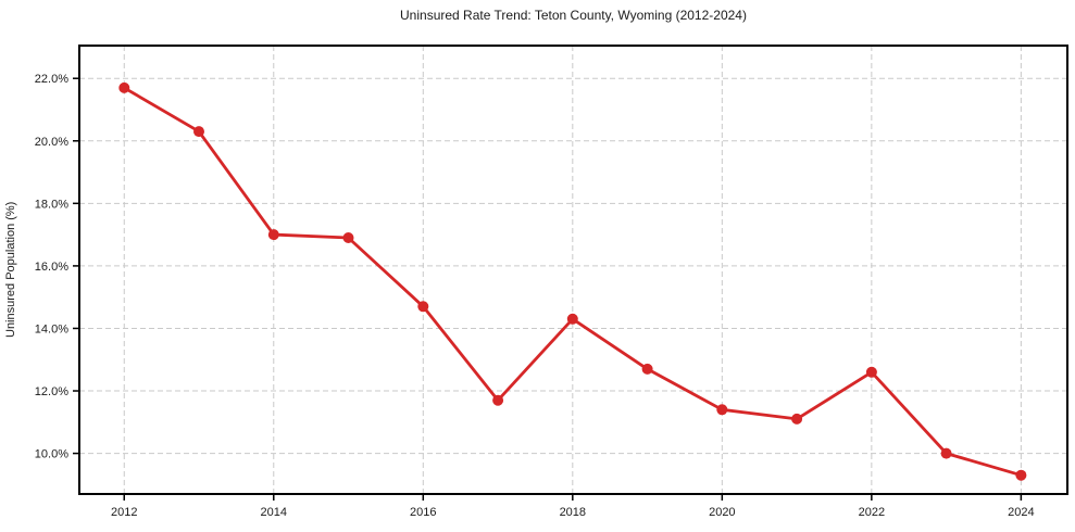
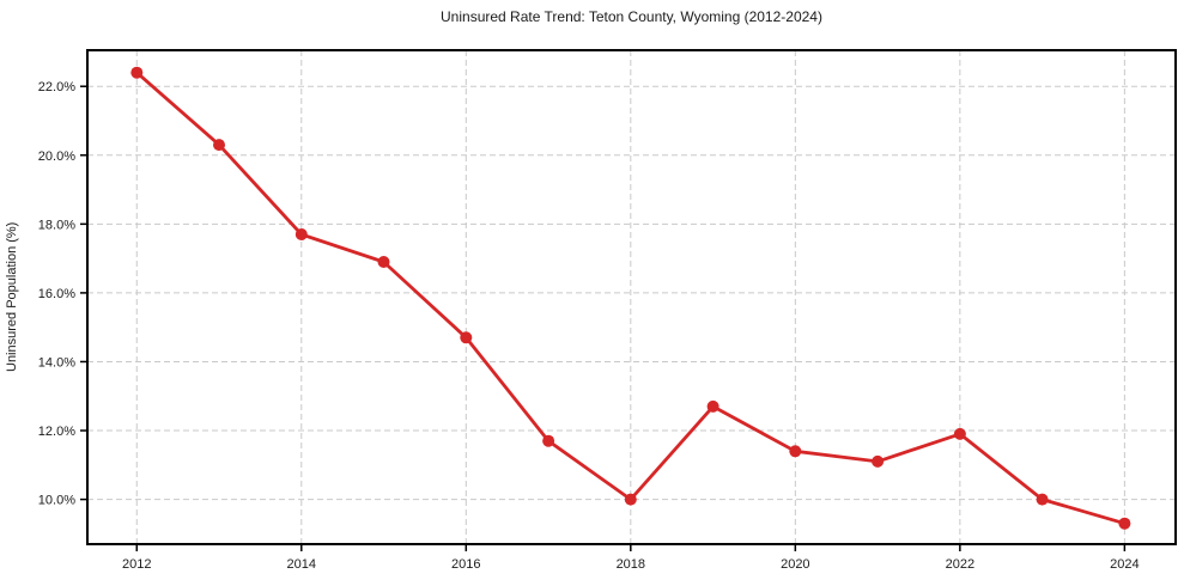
2012: 21.7% -> 22.4%
2014: 17.0% -> 17.7%
2018: 14.3% -> 10.0%
2022: 12.6% -> 11.9%
